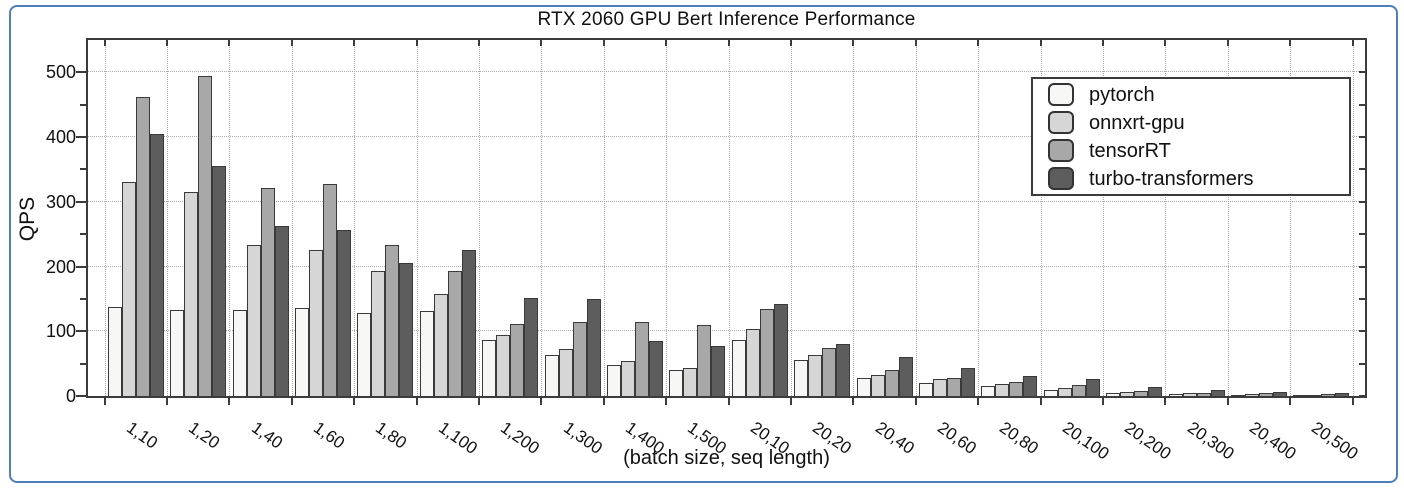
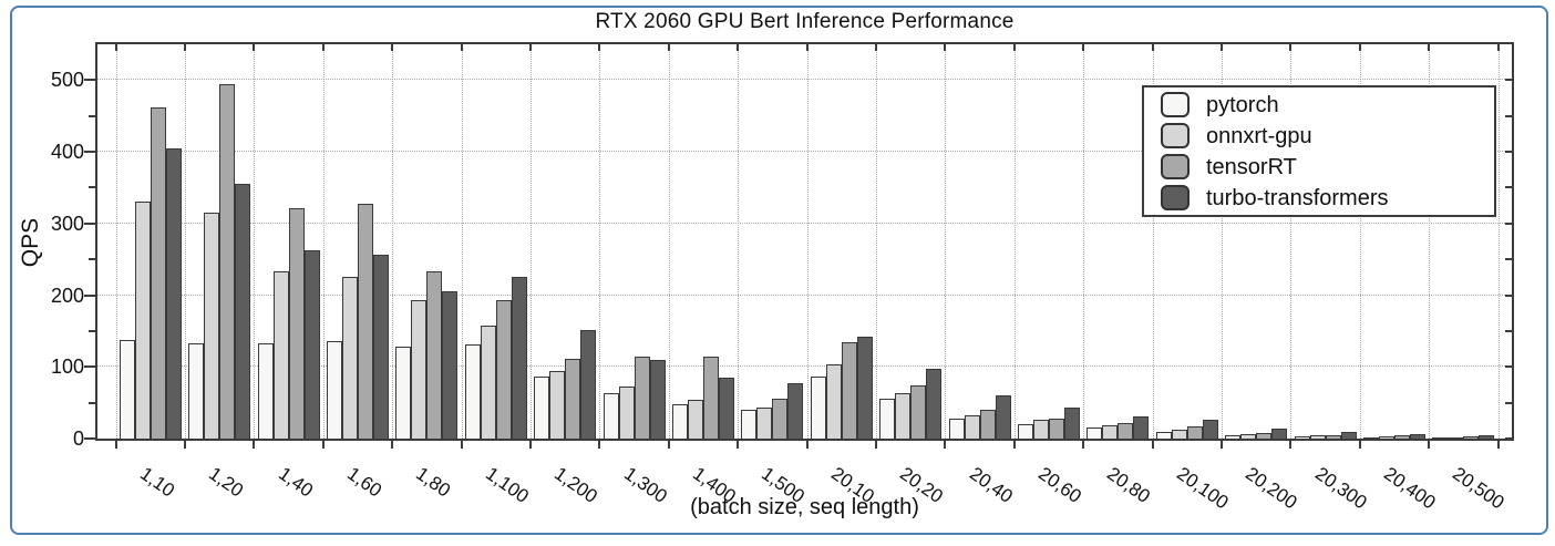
turbo-transformers/1,300: 150 -> 110
tensorRT/1,500: 110 -> 60
turbo-transformers/20,20: 80 -> 100
